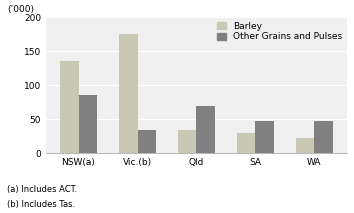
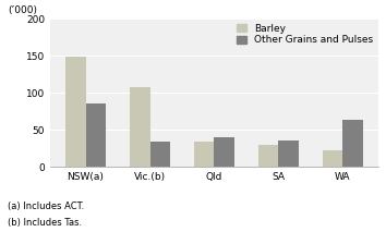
Barley/NSW(a): 135 -> 148
Barley/Vic.(b): 175 -> 108
Other Grains and Pulses/Qld: 70 -> 40
Other Grains and Pulses/SA: 48 -> 36
Other Grains and Pulses/WA: 47 -> 64
